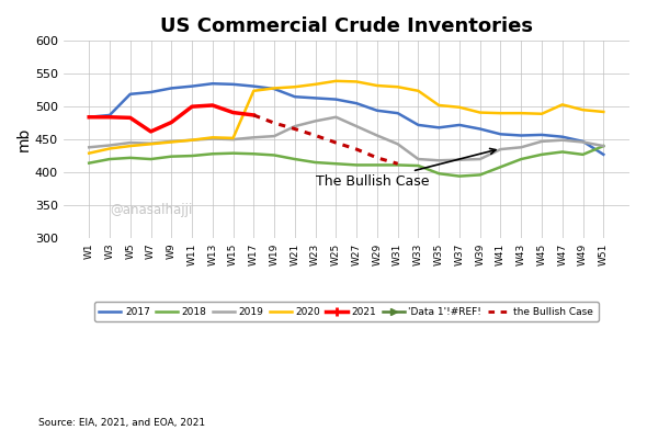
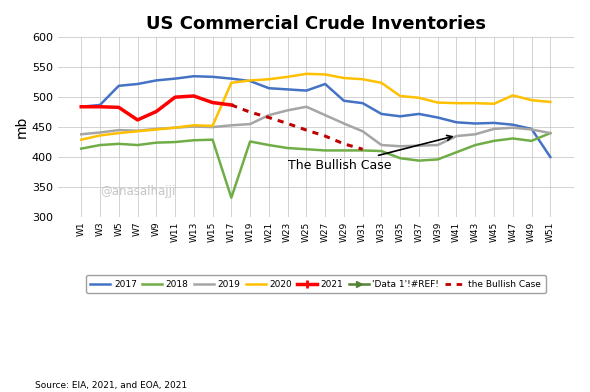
2018/W17: 428 -> 332
2017/W27: 505 -> 522
2017/W51: 427 -> 400
